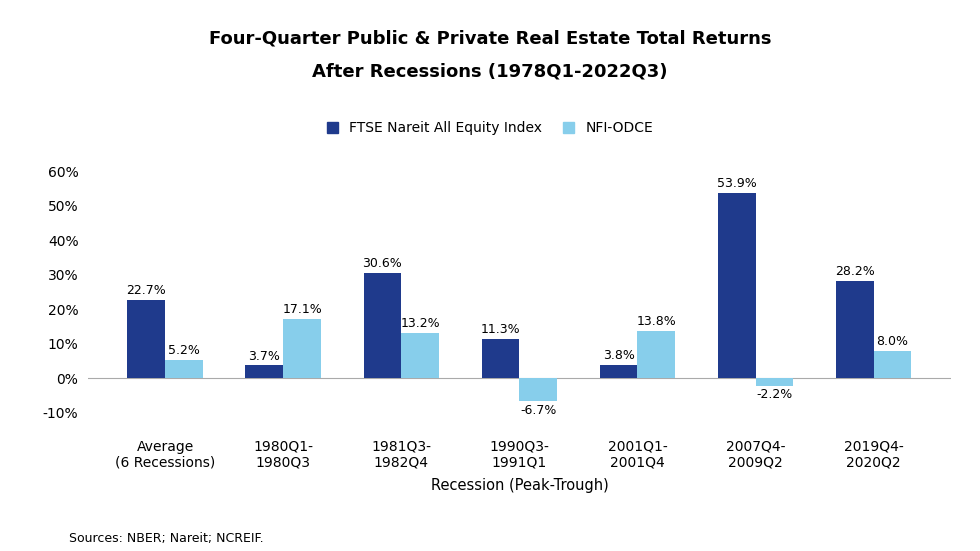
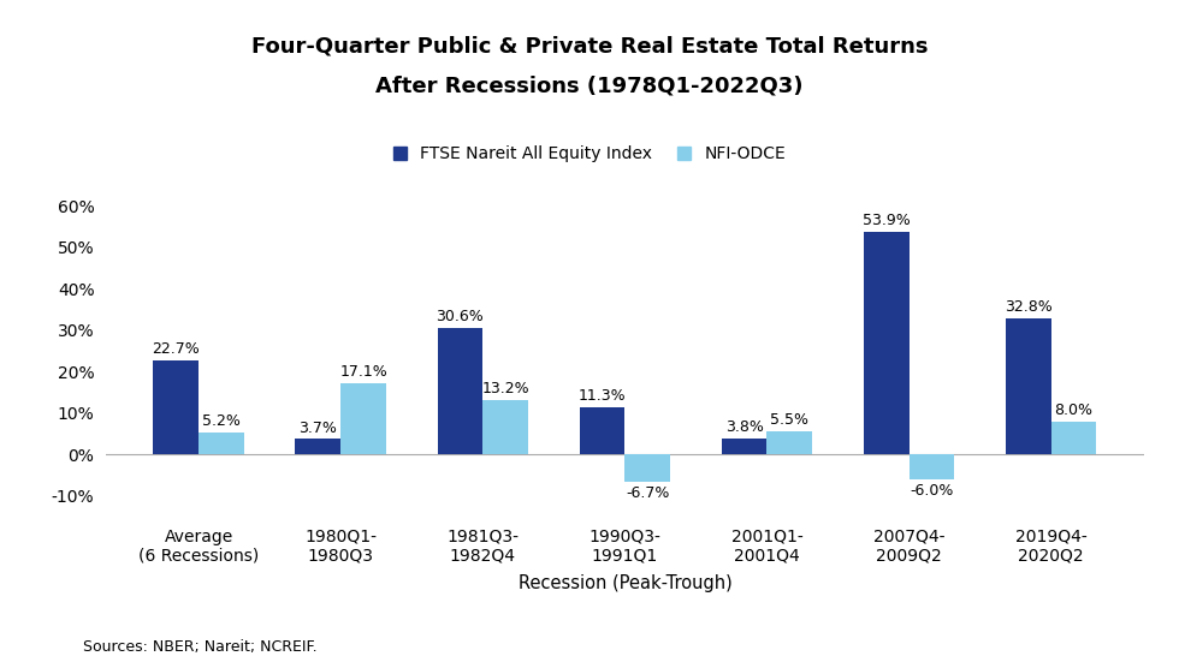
NFI-ODCE/2001Q1- 2001Q4: 13.8% -> 5.5%
NFI-ODCE/2007Q4- 2009Q2: -2.2% -> -6.0%
FTSE Nareit All Equity Index/2019Q4- 2020Q2: 28.2% -> 32.8%
